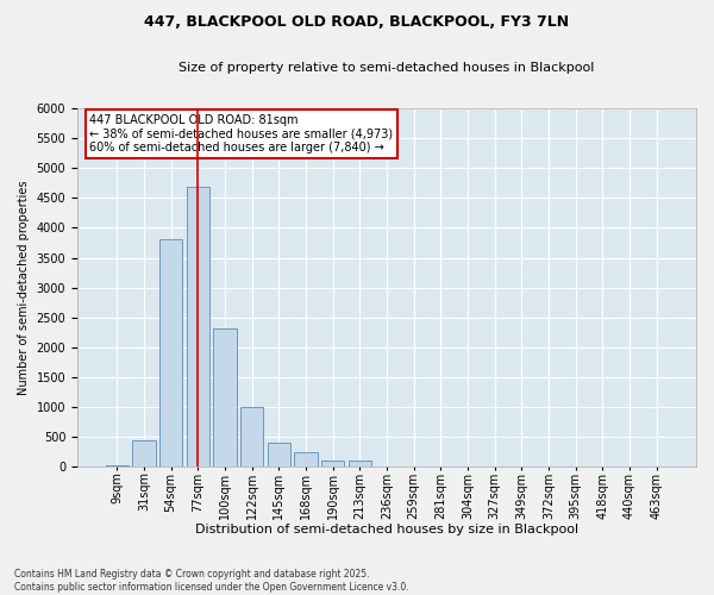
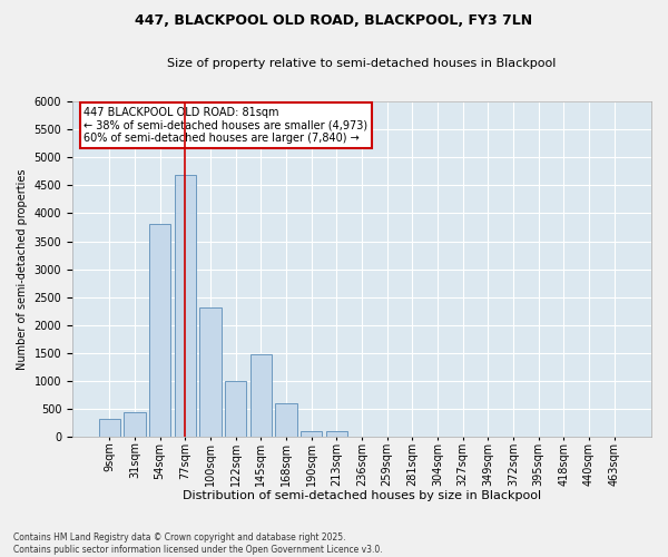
9sqm: 30 -> 320
145sqm: 410 -> 1480
168sqm: 240 -> 600
